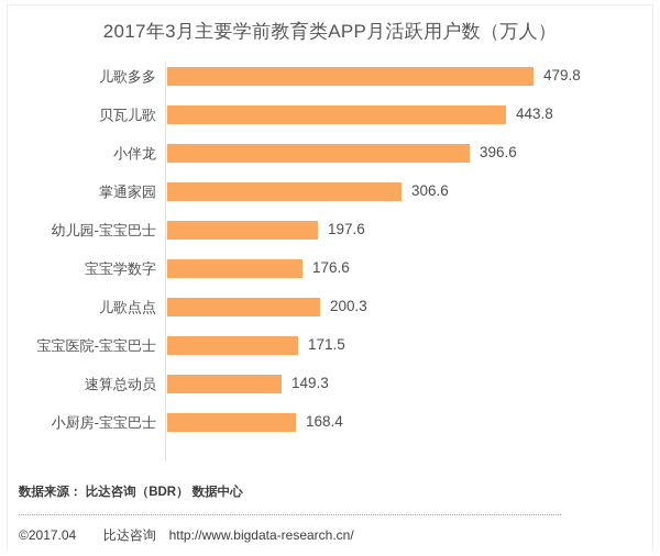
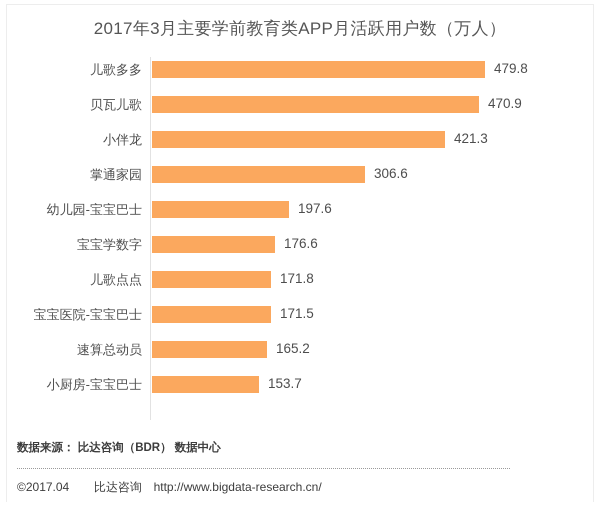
贝瓦儿歌: 443.8 -> 470.9
小伴龙: 396.6 -> 421.3
儿歌点点: 200.3 -> 171.8
速算总动员: 149.3 -> 165.2
小厨房-宝宝巴士: 168.4 -> 153.7
